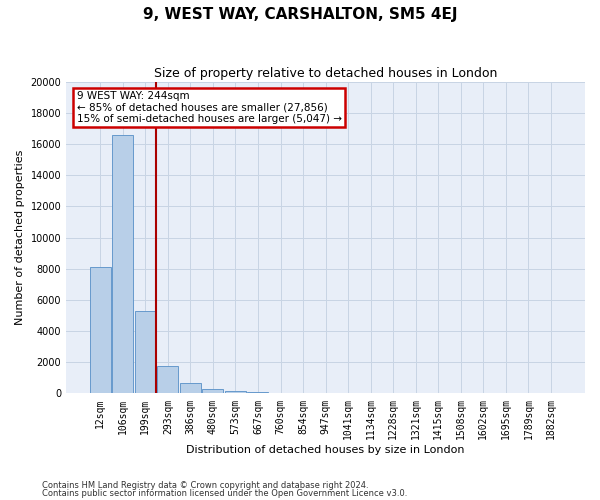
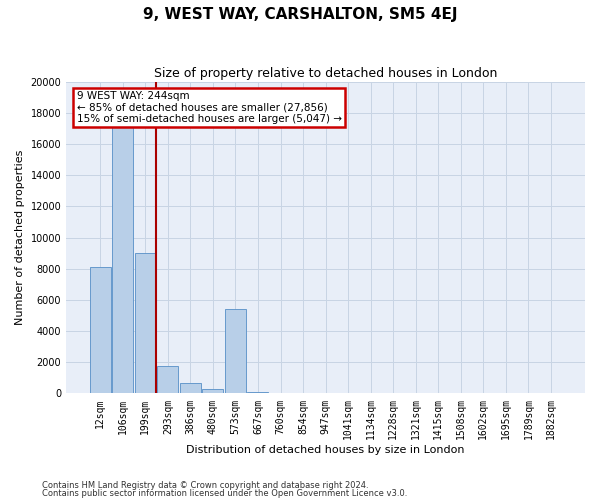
106sqm: 16600 -> 17200
199sqm: 5300 -> 9000
573sqm: 200 -> 5400
